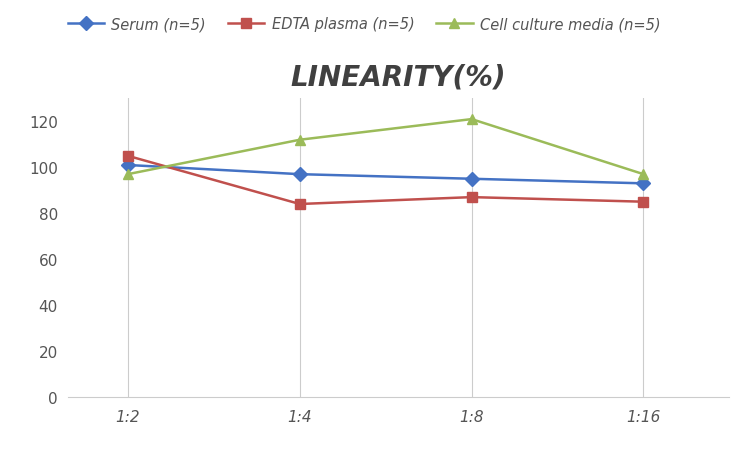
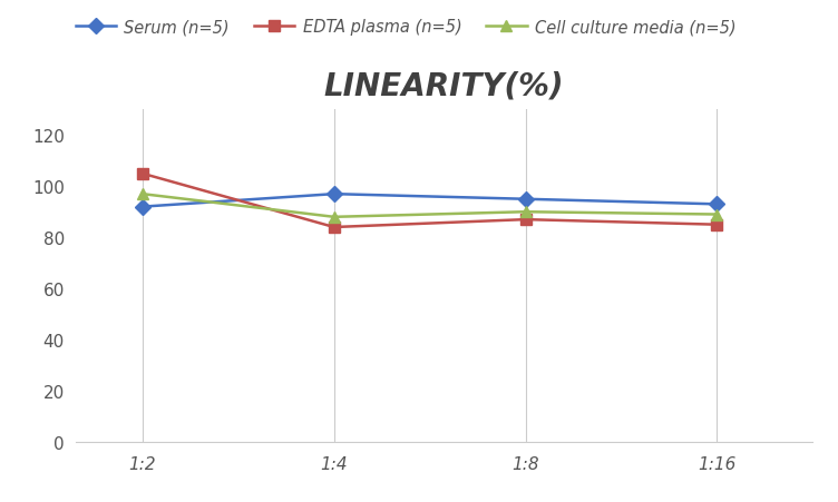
Serum (n=5)/1:2: 101 -> 92
Cell culture media (n=5)/1:4: 112 -> 88
Cell culture media (n=5)/1:8: 121 -> 90
Cell culture media (n=5)/1:16: 97 -> 89
